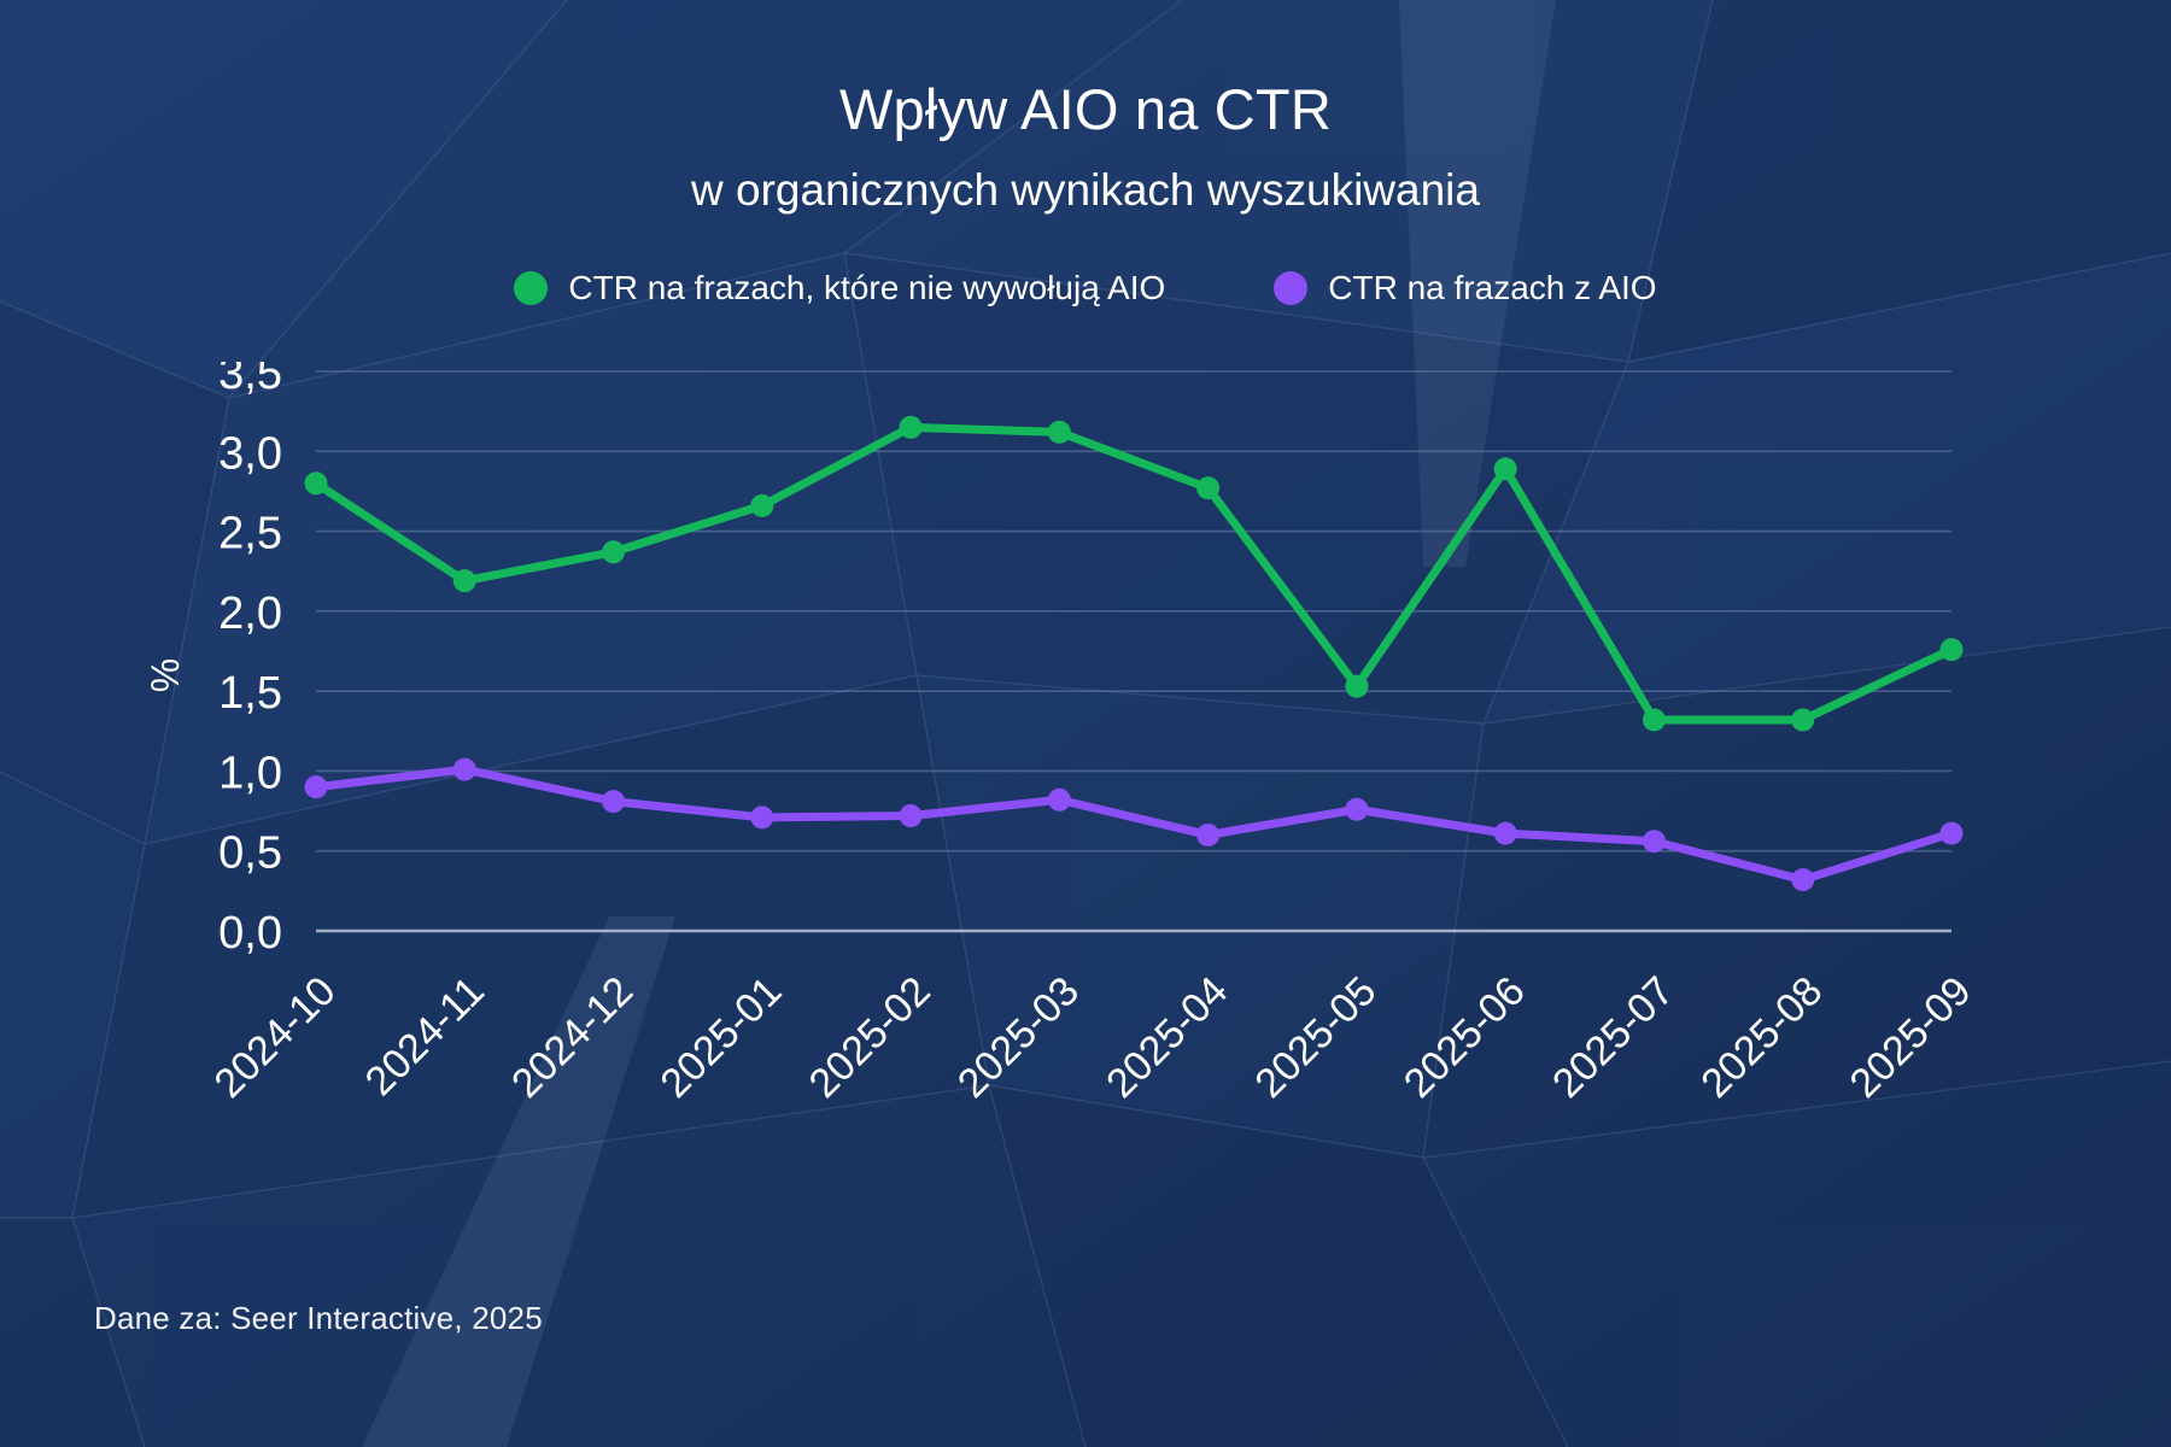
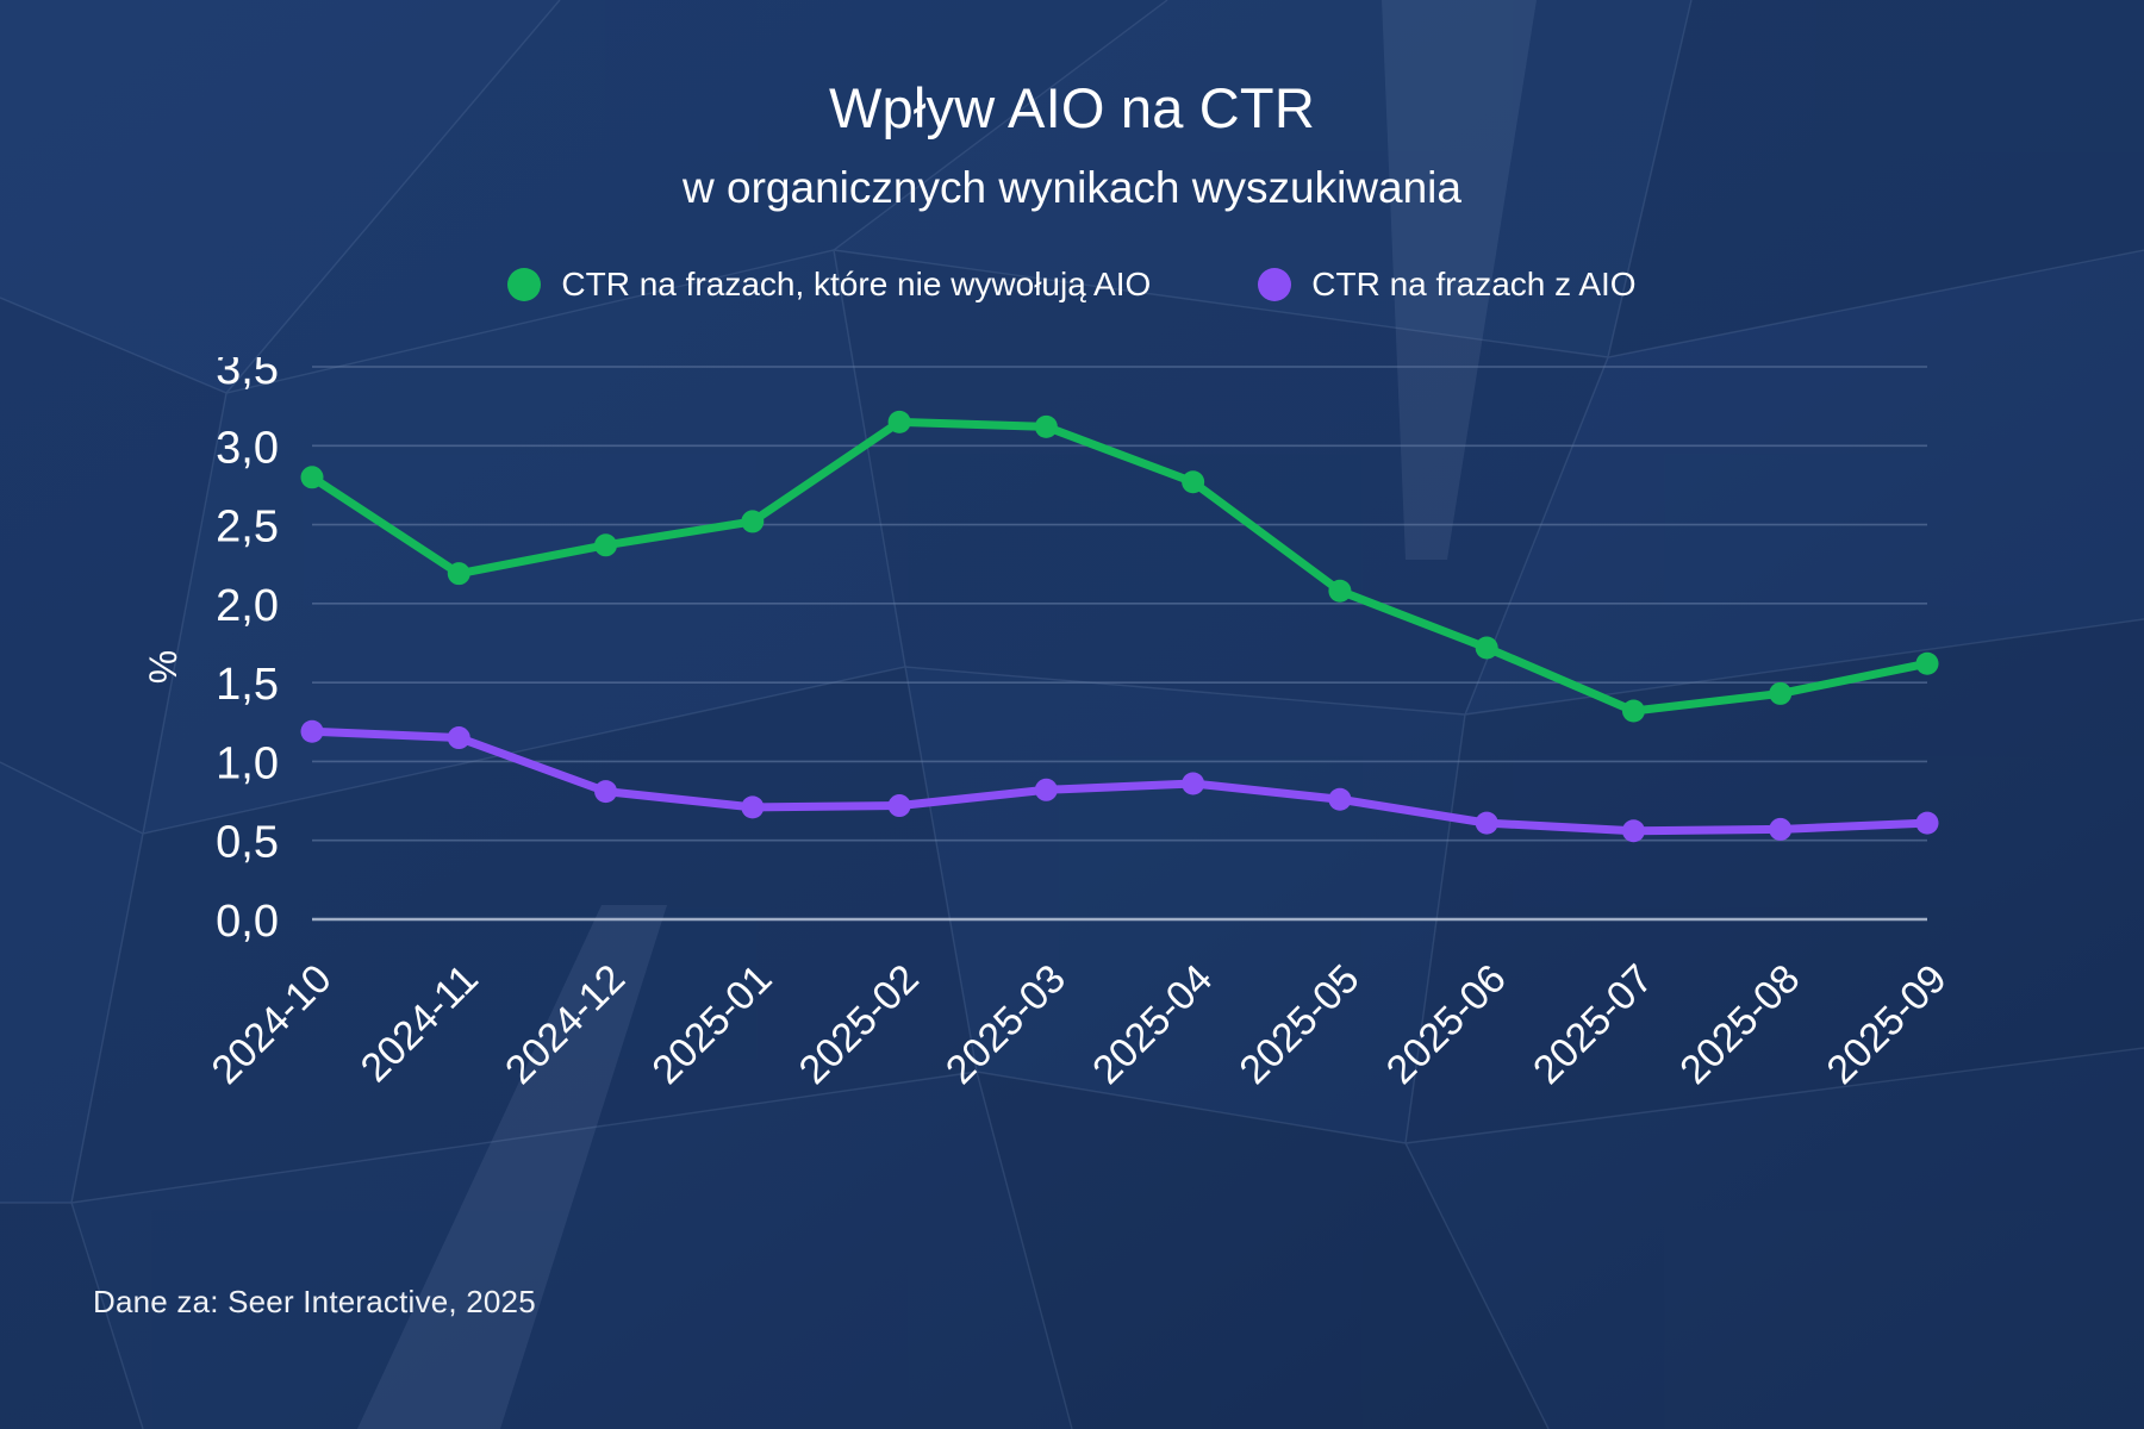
CTR na frazach z AIO/2024-10: 0,90 -> 1,19
CTR na frazach z AIO/2024-11: 1,01 -> 1,15
CTR na frazach, które nie wywołują AIO/2025-01: 2,66 -> 2,52
CTR na frazach z AIO/2025-04: 0,60 -> 0,86
CTR na frazach, które nie wywołują AIO/2025-05: 1,53 -> 2,08
CTR na frazach, które nie wywołują AIO/2025-06: 2,89 -> 1,72
CTR na frazach, które nie wywołują AIO/2025-08: 1,32 -> 1,43
CTR na frazach z AIO/2025-08: 0,32 -> 0,57
CTR na frazach, które nie wywołują AIO/2025-09: 1,76 -> 1,62
